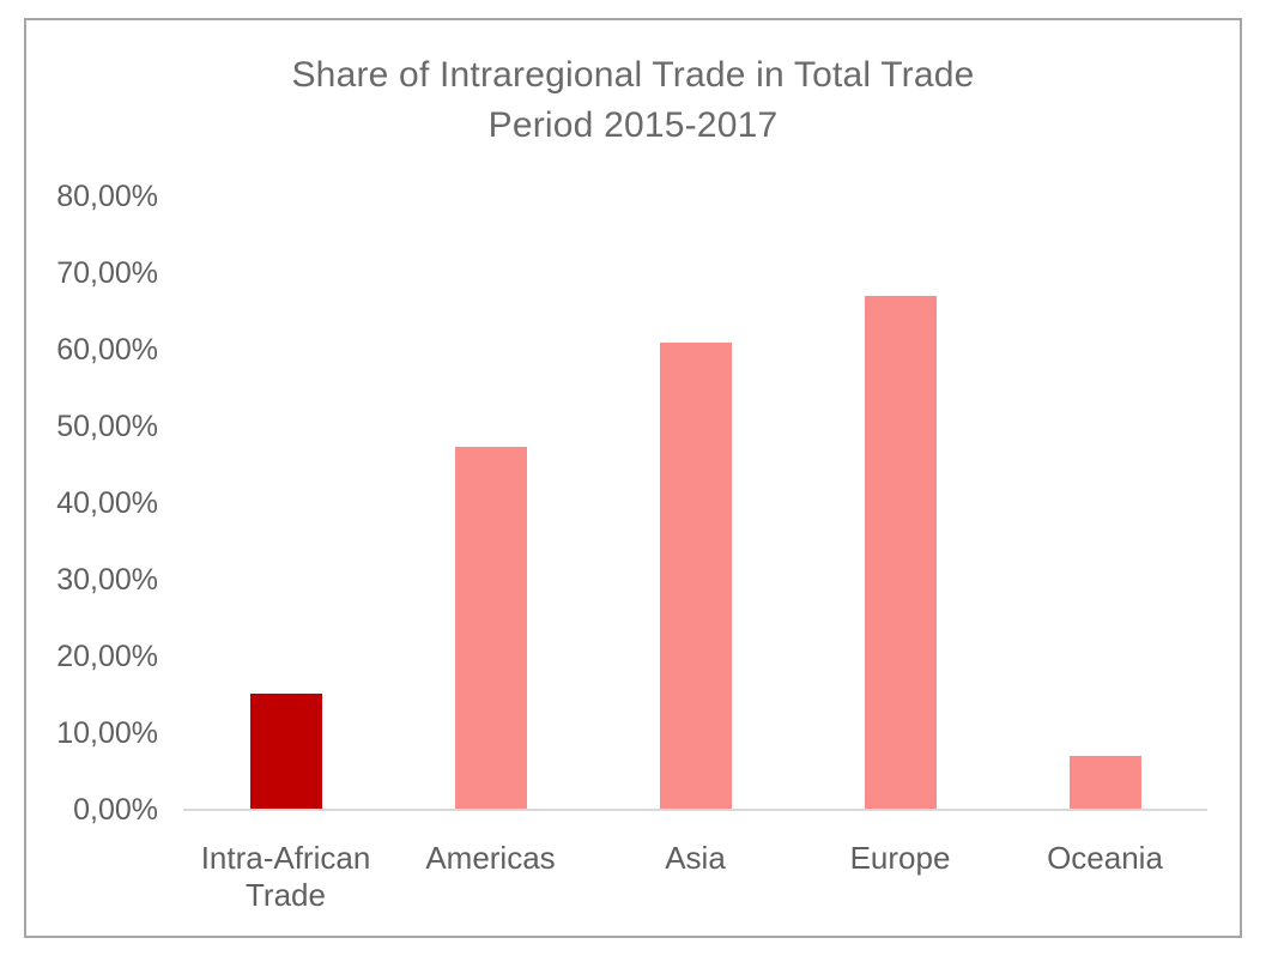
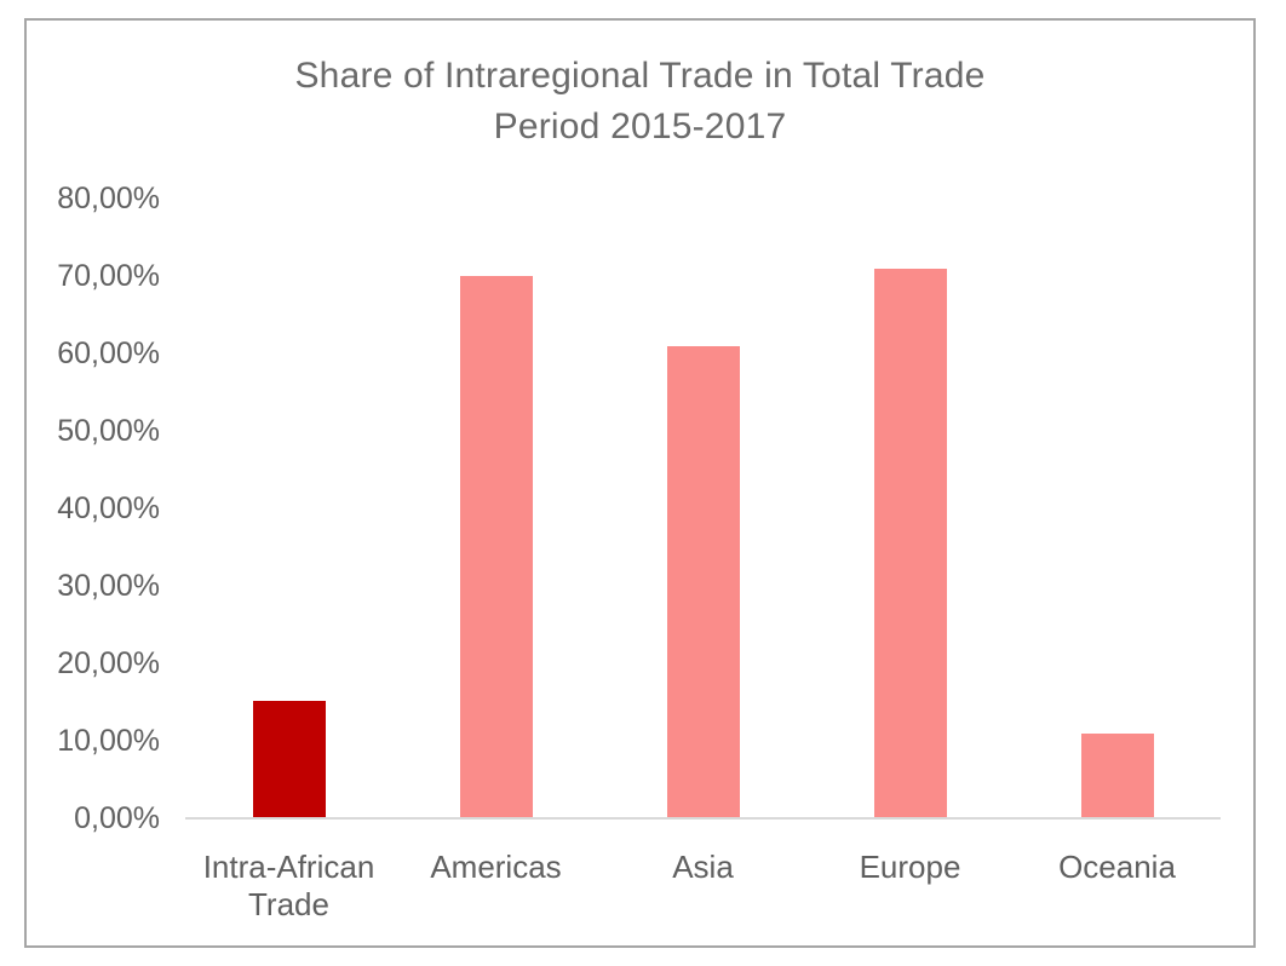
Americas: 47% -> 70%
Europe: 67% -> 71%
Oceania: 7% -> 11%
